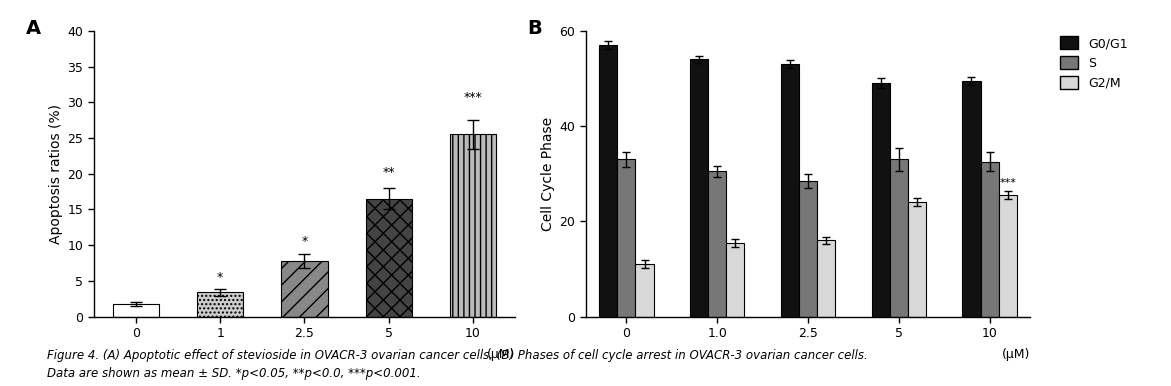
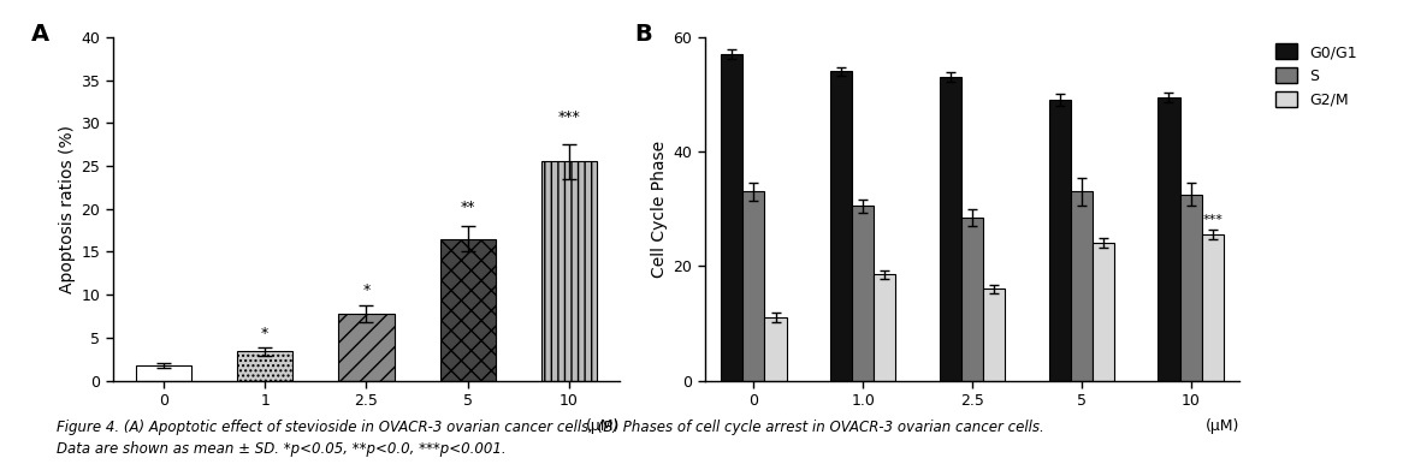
G2/M/1.0: 15.5 -> 18.5
